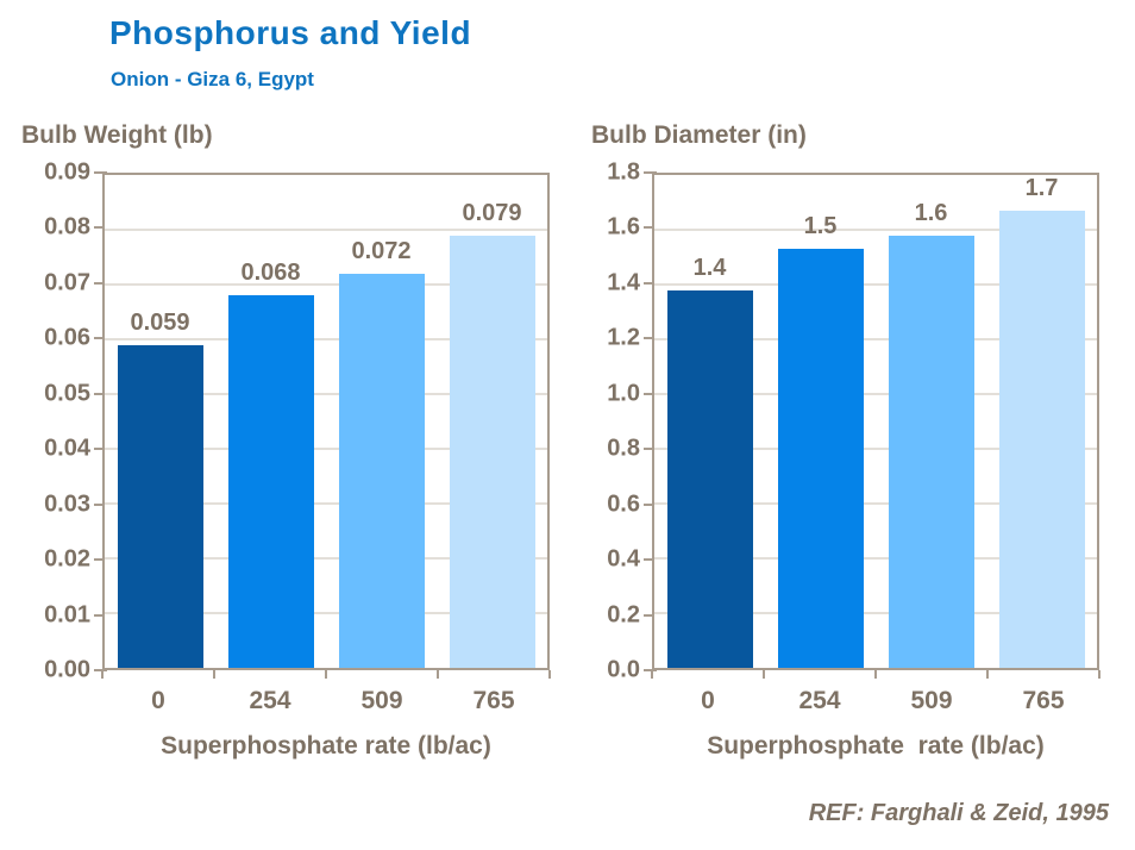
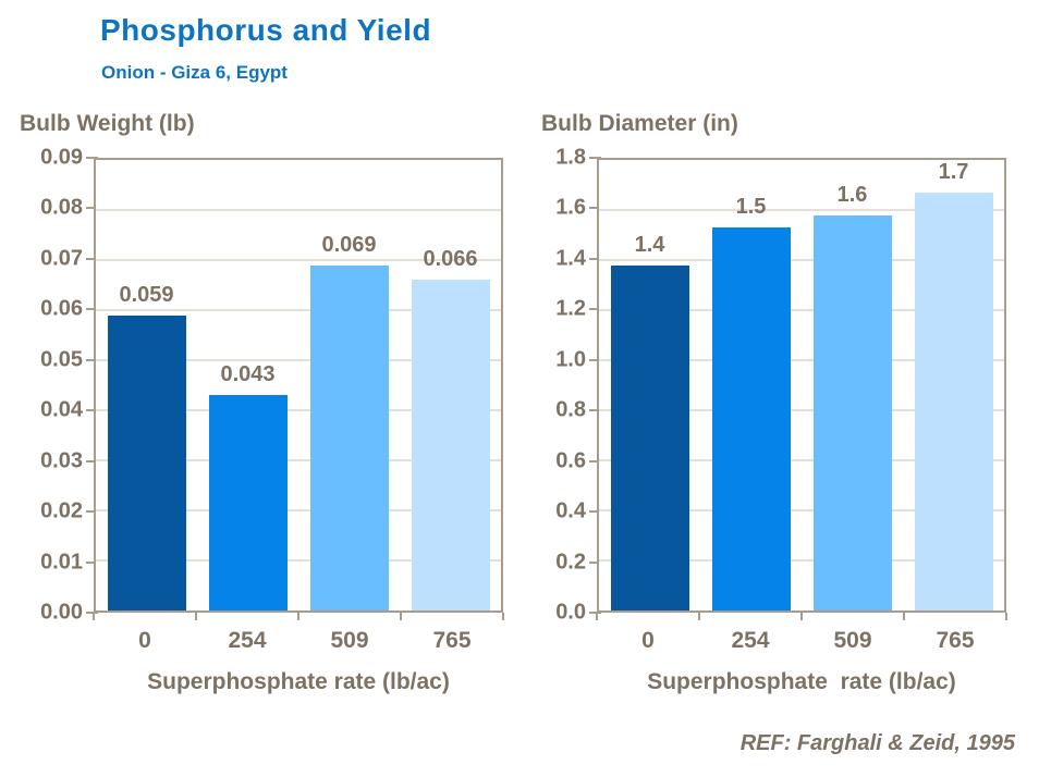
Bulb Weight (lb)/254: 0.068 -> 0.043
Bulb Weight (lb)/509: 0.072 -> 0.069
Bulb Weight (lb)/765: 0.079 -> 0.066
